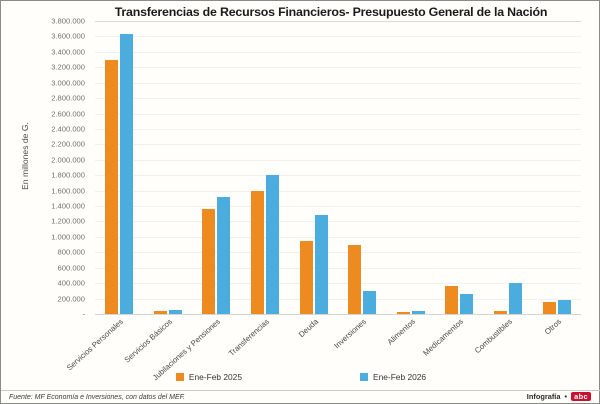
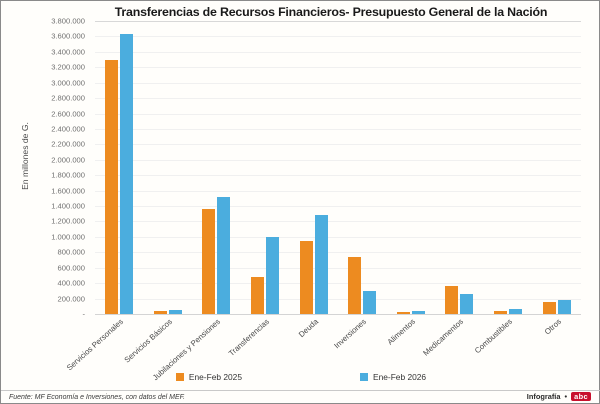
Ene-Feb 2025/Transferencias: 1600000 -> 500000
Ene-Feb 2026/Transferencias: 1800000 -> 1000000
Ene-Feb 2025/Inversiones: 900000 -> 700000
Ene-Feb 2026/Combustibles: 400000 -> 100000
